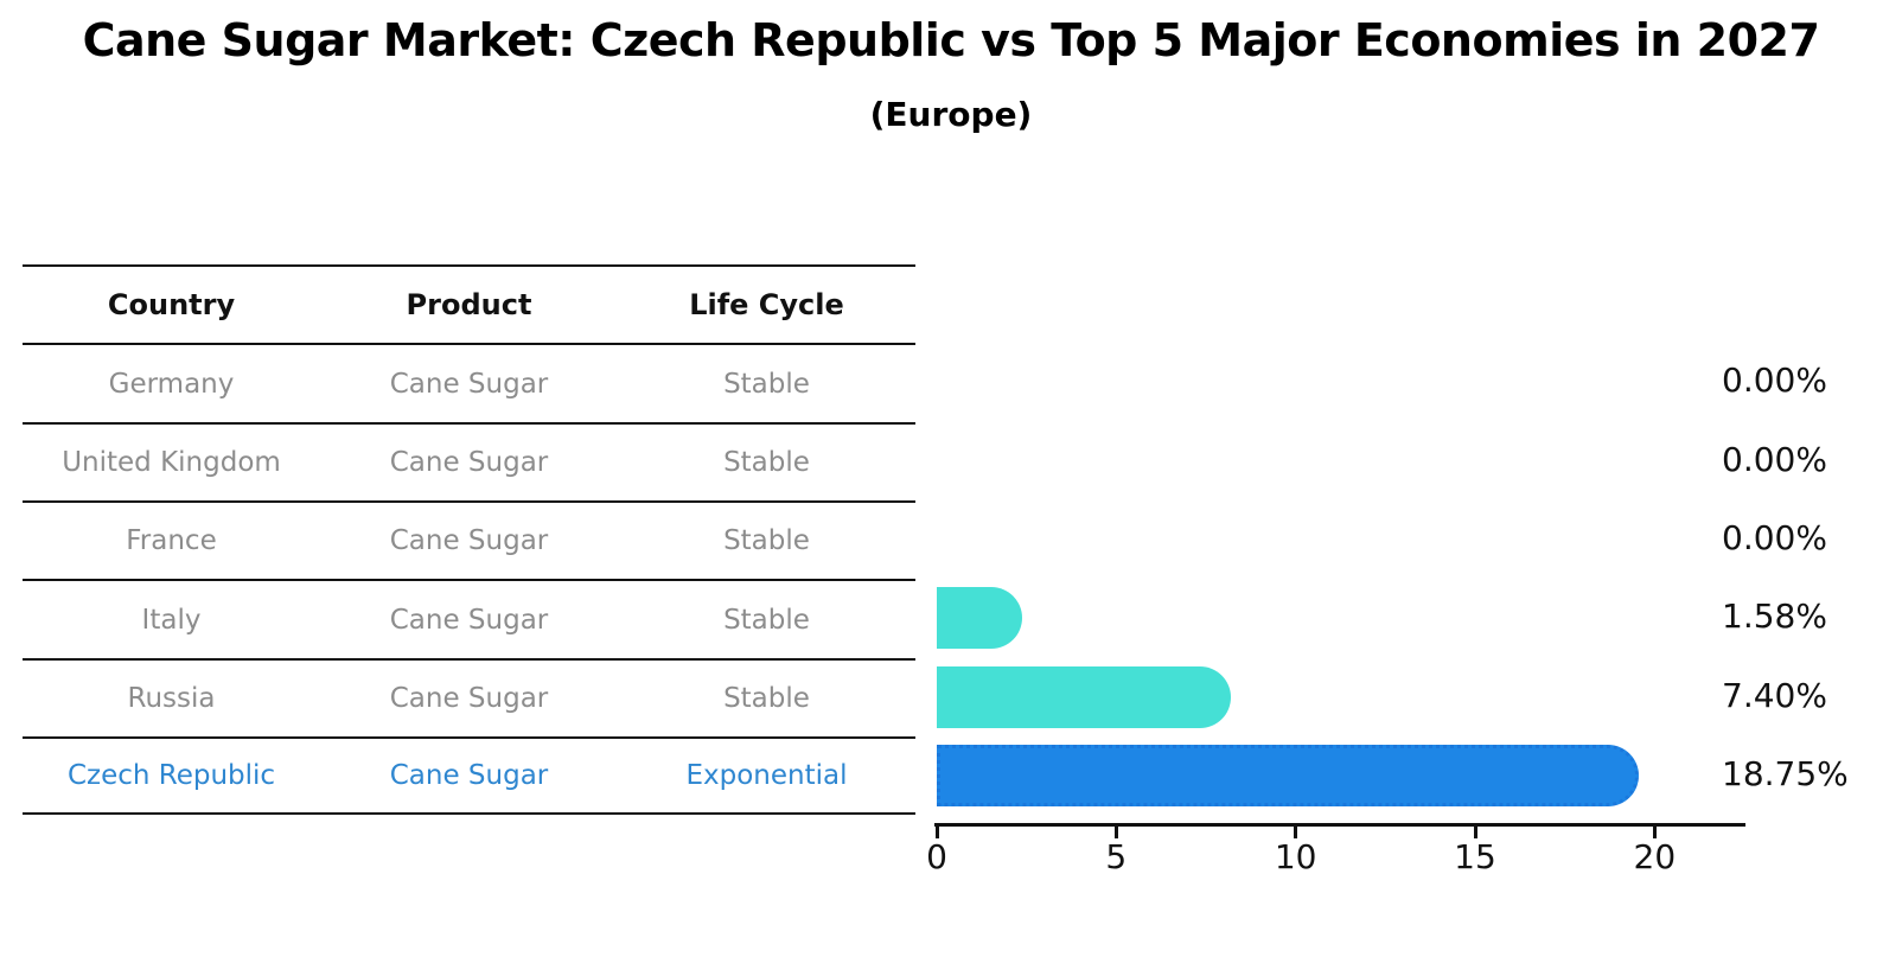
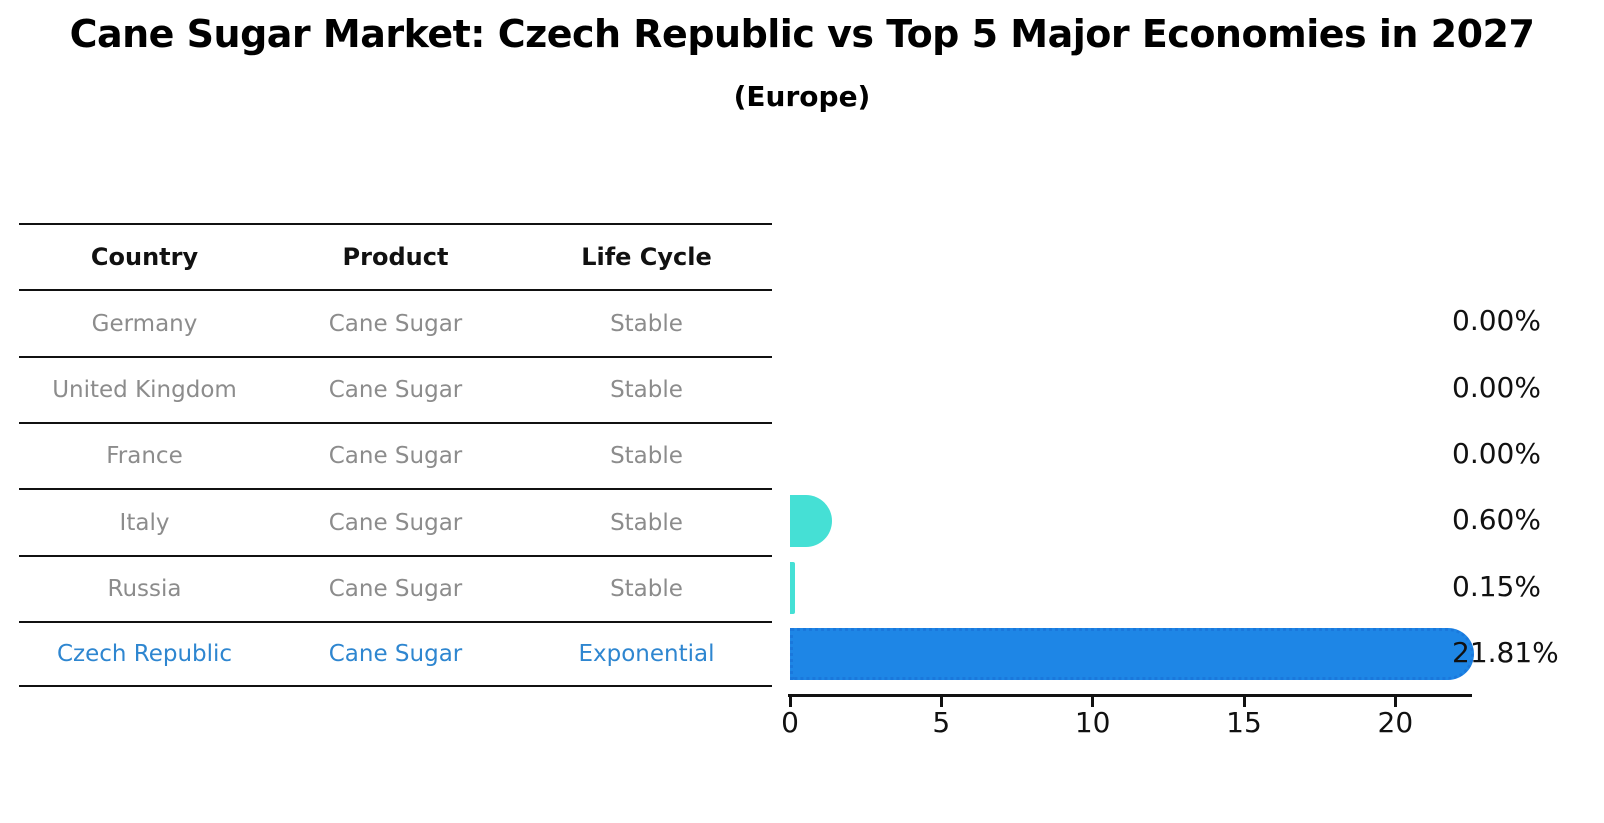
Italy: 1.58% -> 0.60%
Russia: 7.40% -> 0.15%
Czech Republic: 18.75% -> 21.81%
